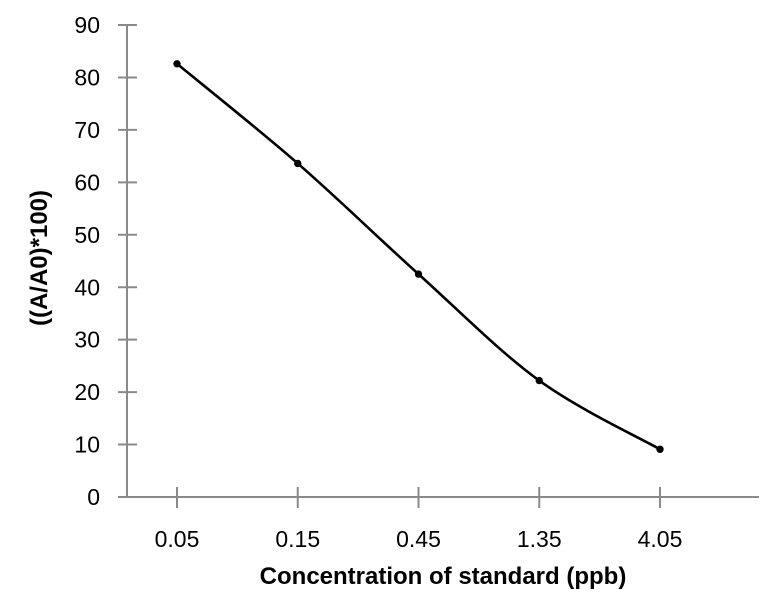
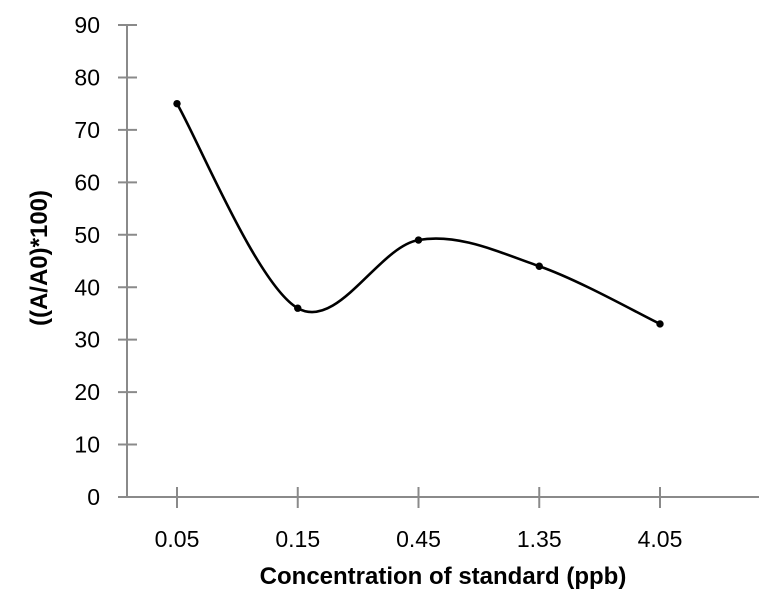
0.05: 83 -> 75
0.15: 64 -> 36
0.45: 42 -> 49
1.35: 22 -> 44
4.05: 9 -> 33
